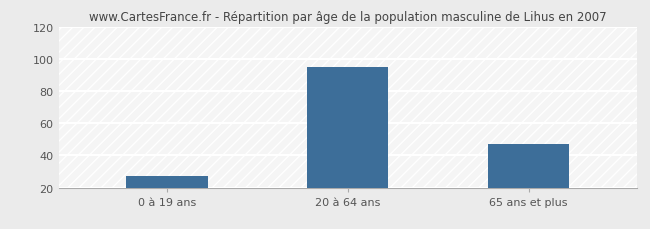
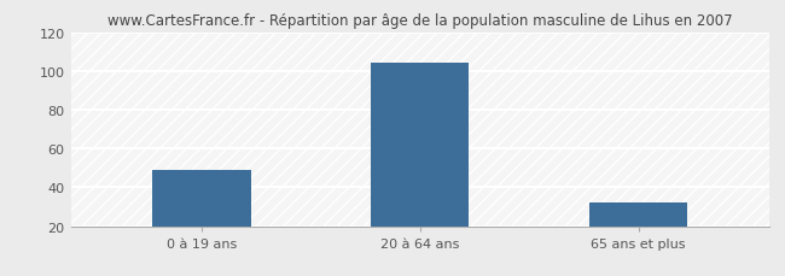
0 à 19 ans: 27 -> 49
20 à 64 ans: 95 -> 104
65 ans et plus: 47 -> 32
